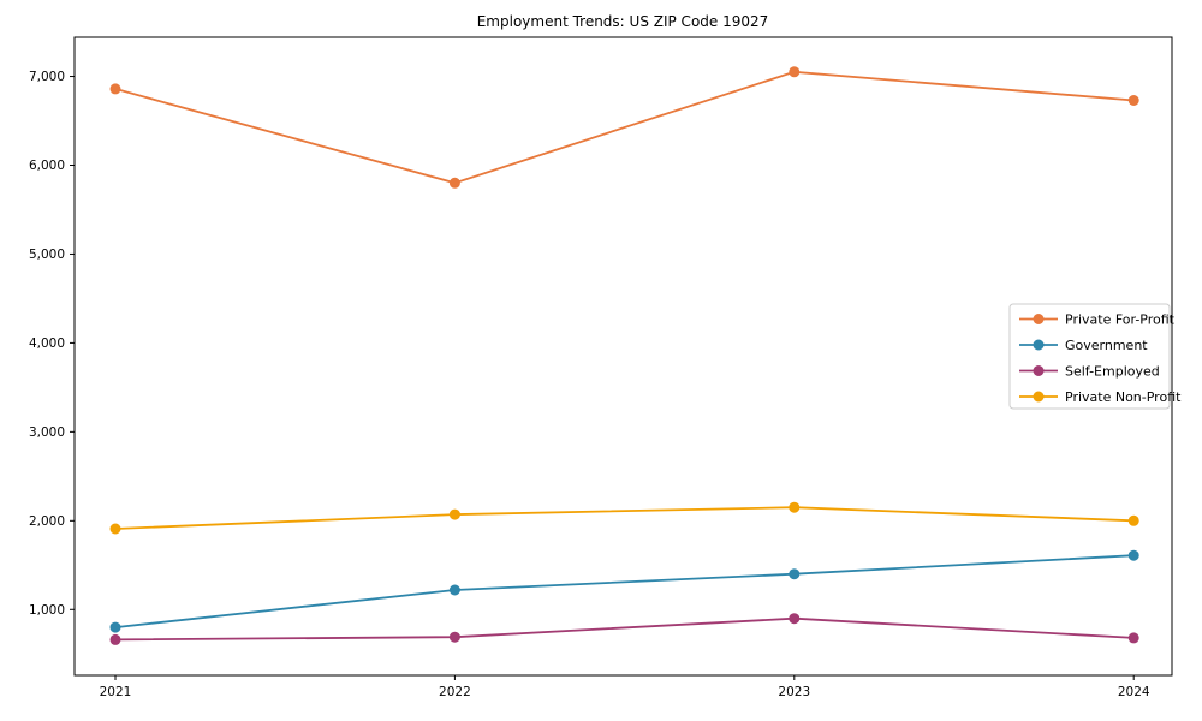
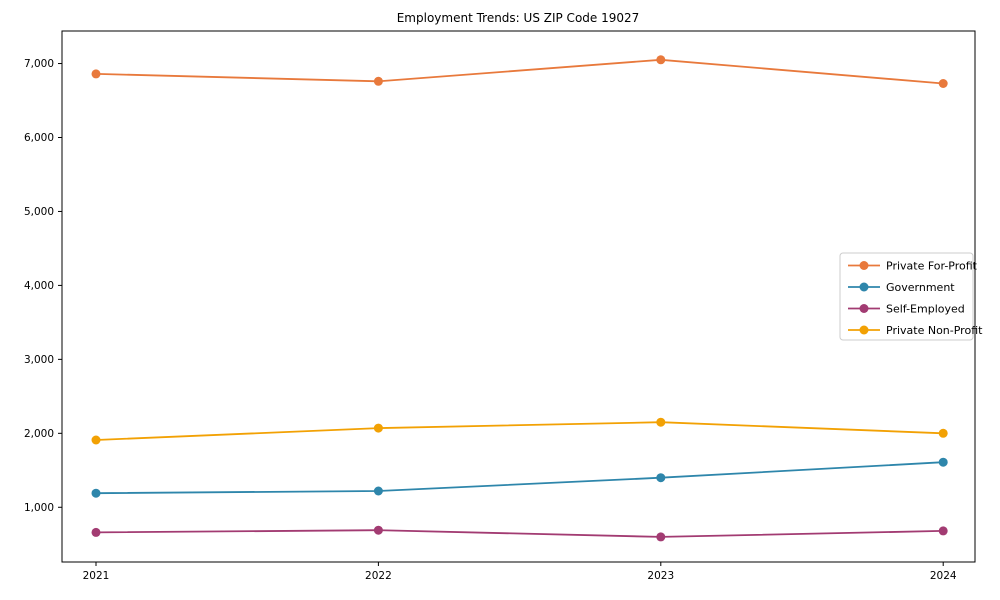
Government/2021: 800 -> 1200
Private For-Profit/2022: 5800 -> 6800
Self-Employed/2023: 900 -> 600
